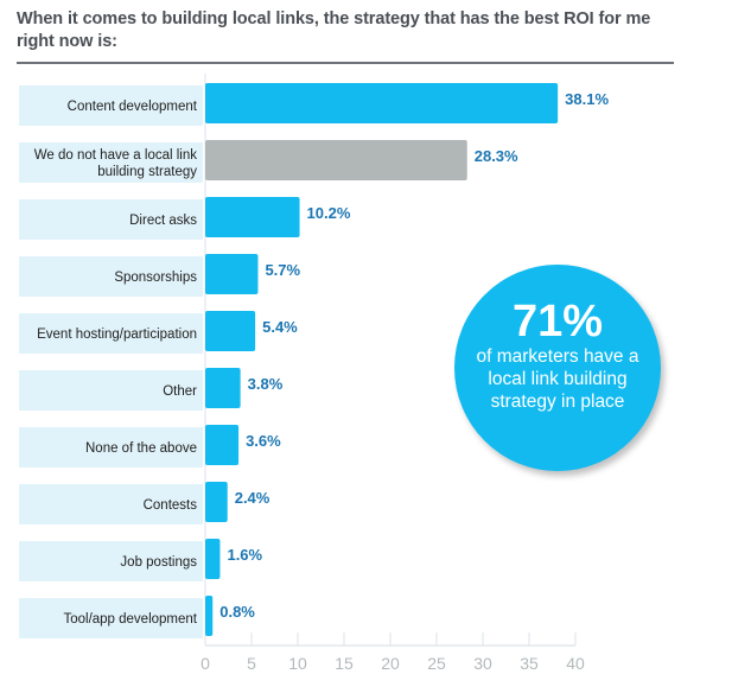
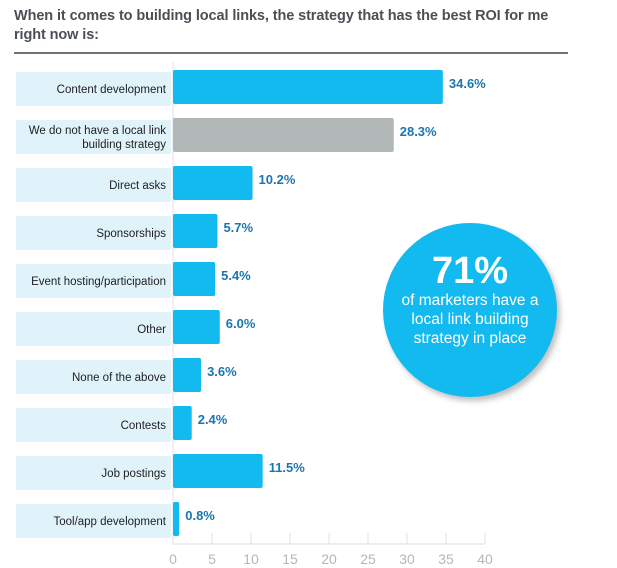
Content development: 38.1% -> 34.6%
Other: 3.8% -> 6.0%
Job postings: 1.6% -> 11.5%
